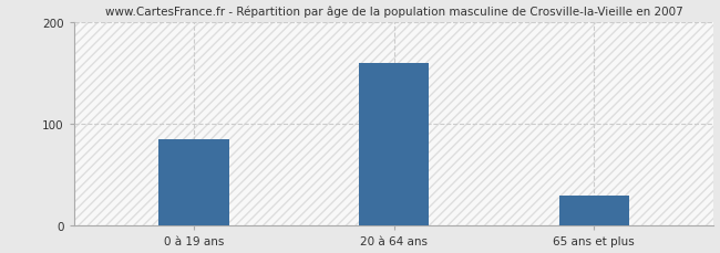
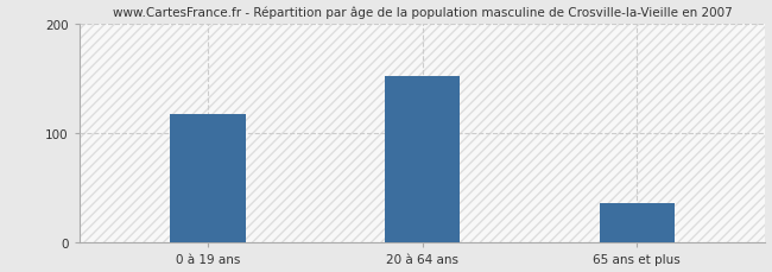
0 à 19 ans: 85 -> 118
20 à 64 ans: 160 -> 152
65 ans et plus: 30 -> 36
